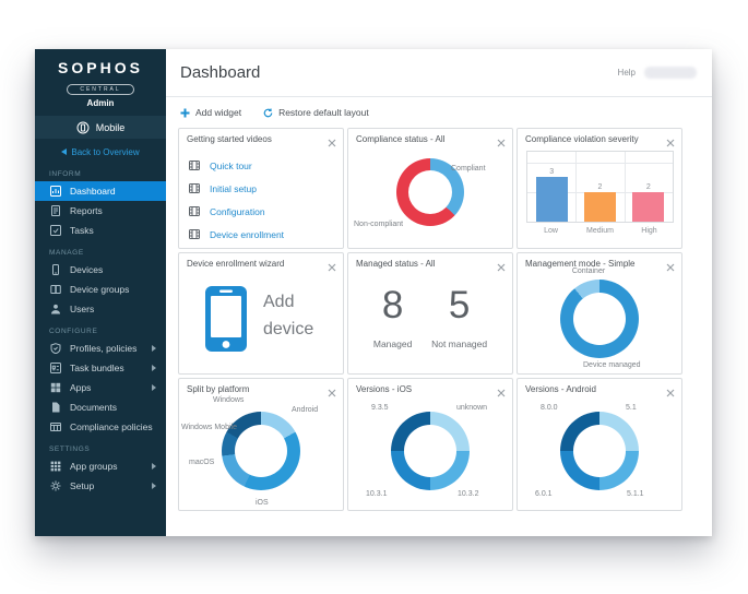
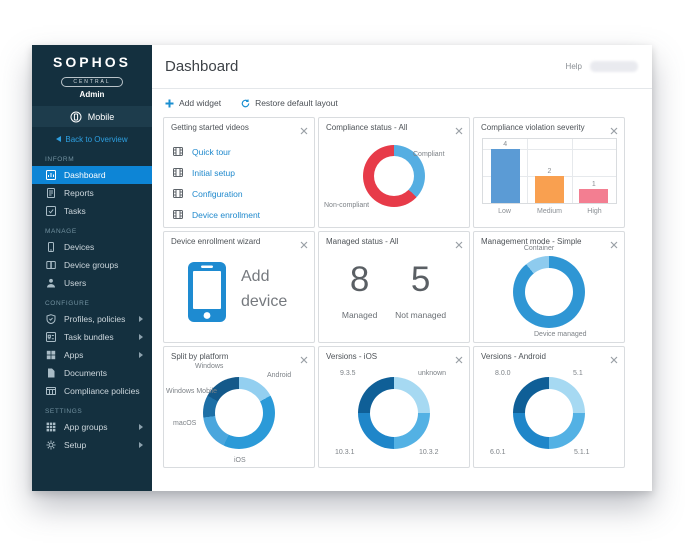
Compliance violation severity/Low: 3 -> 4
Compliance violation severity/High: 2 -> 1
